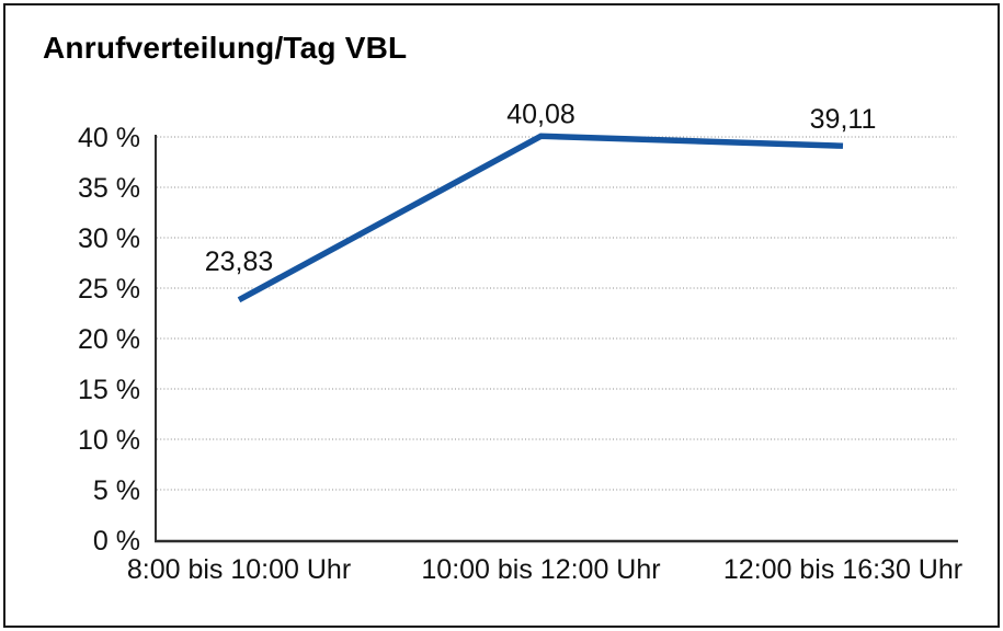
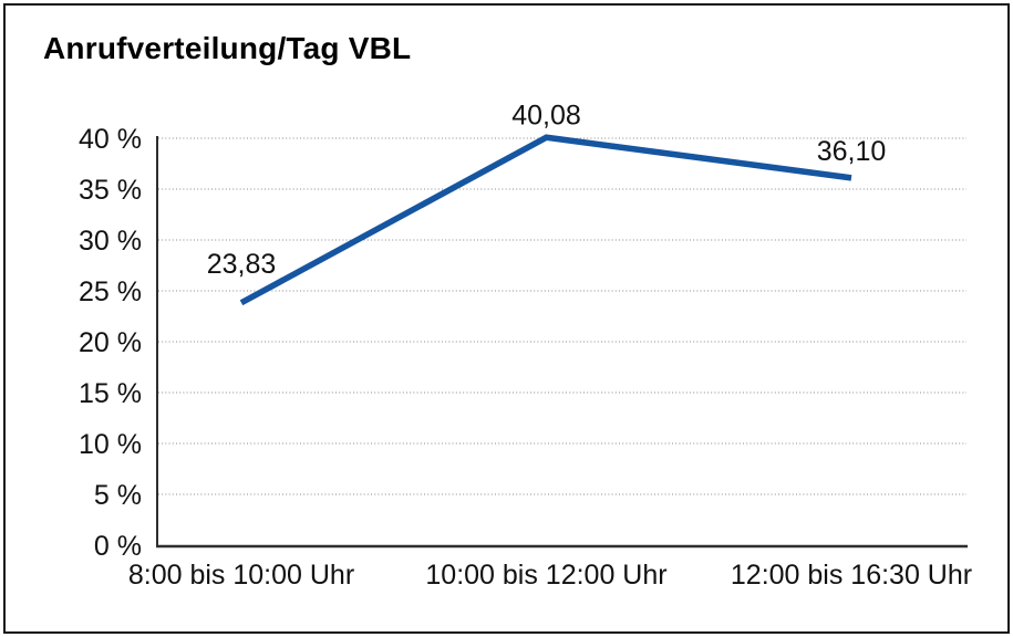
12:00 bis 16:30 Uhr: 39,11 -> 36,10
